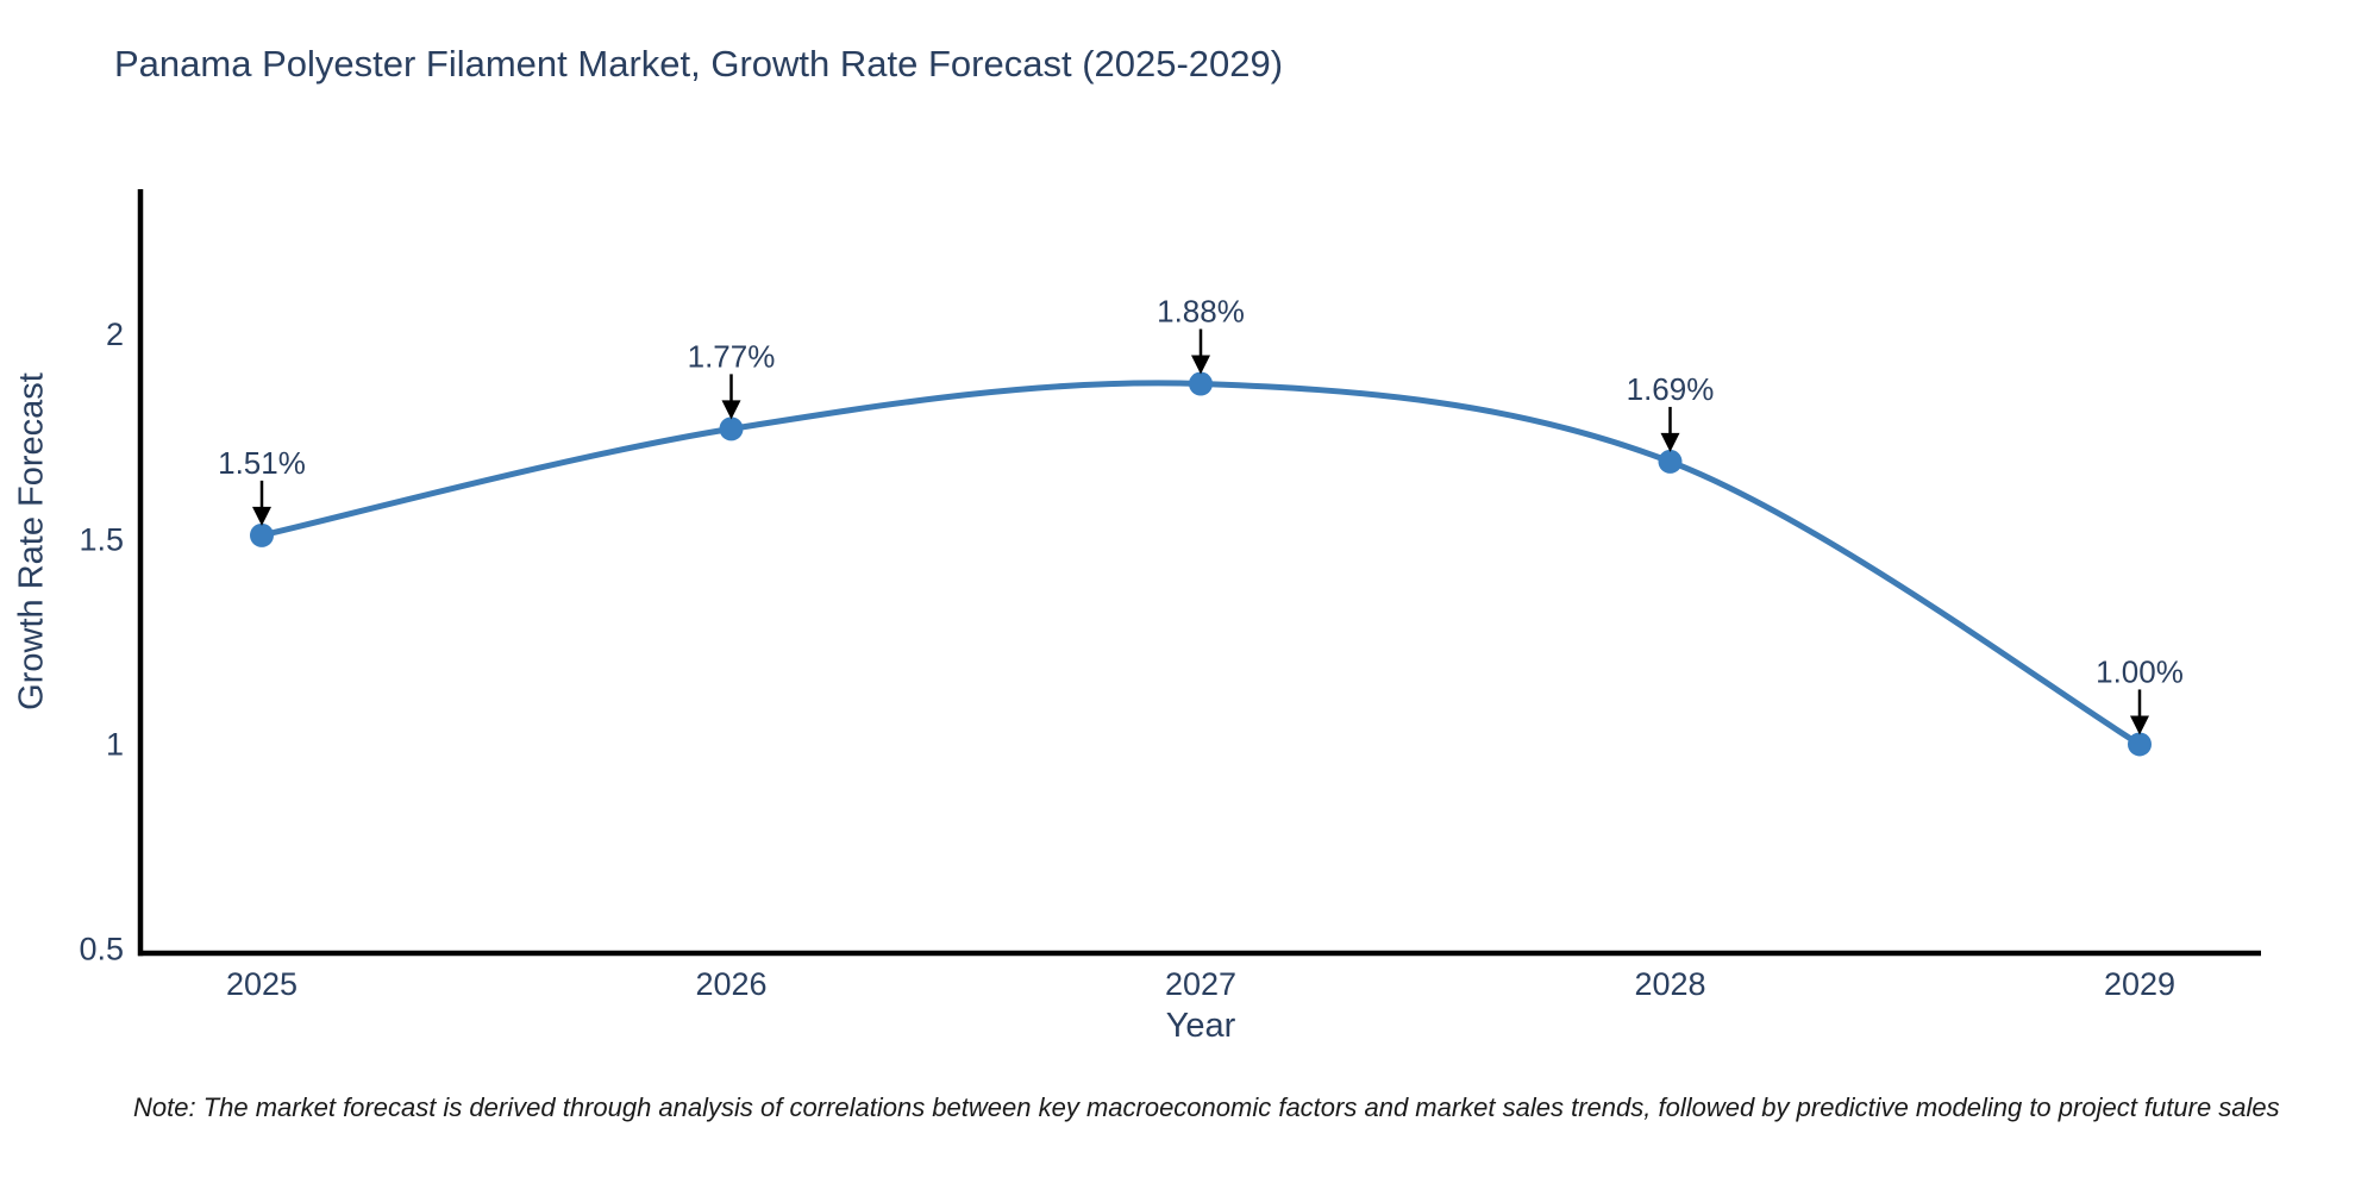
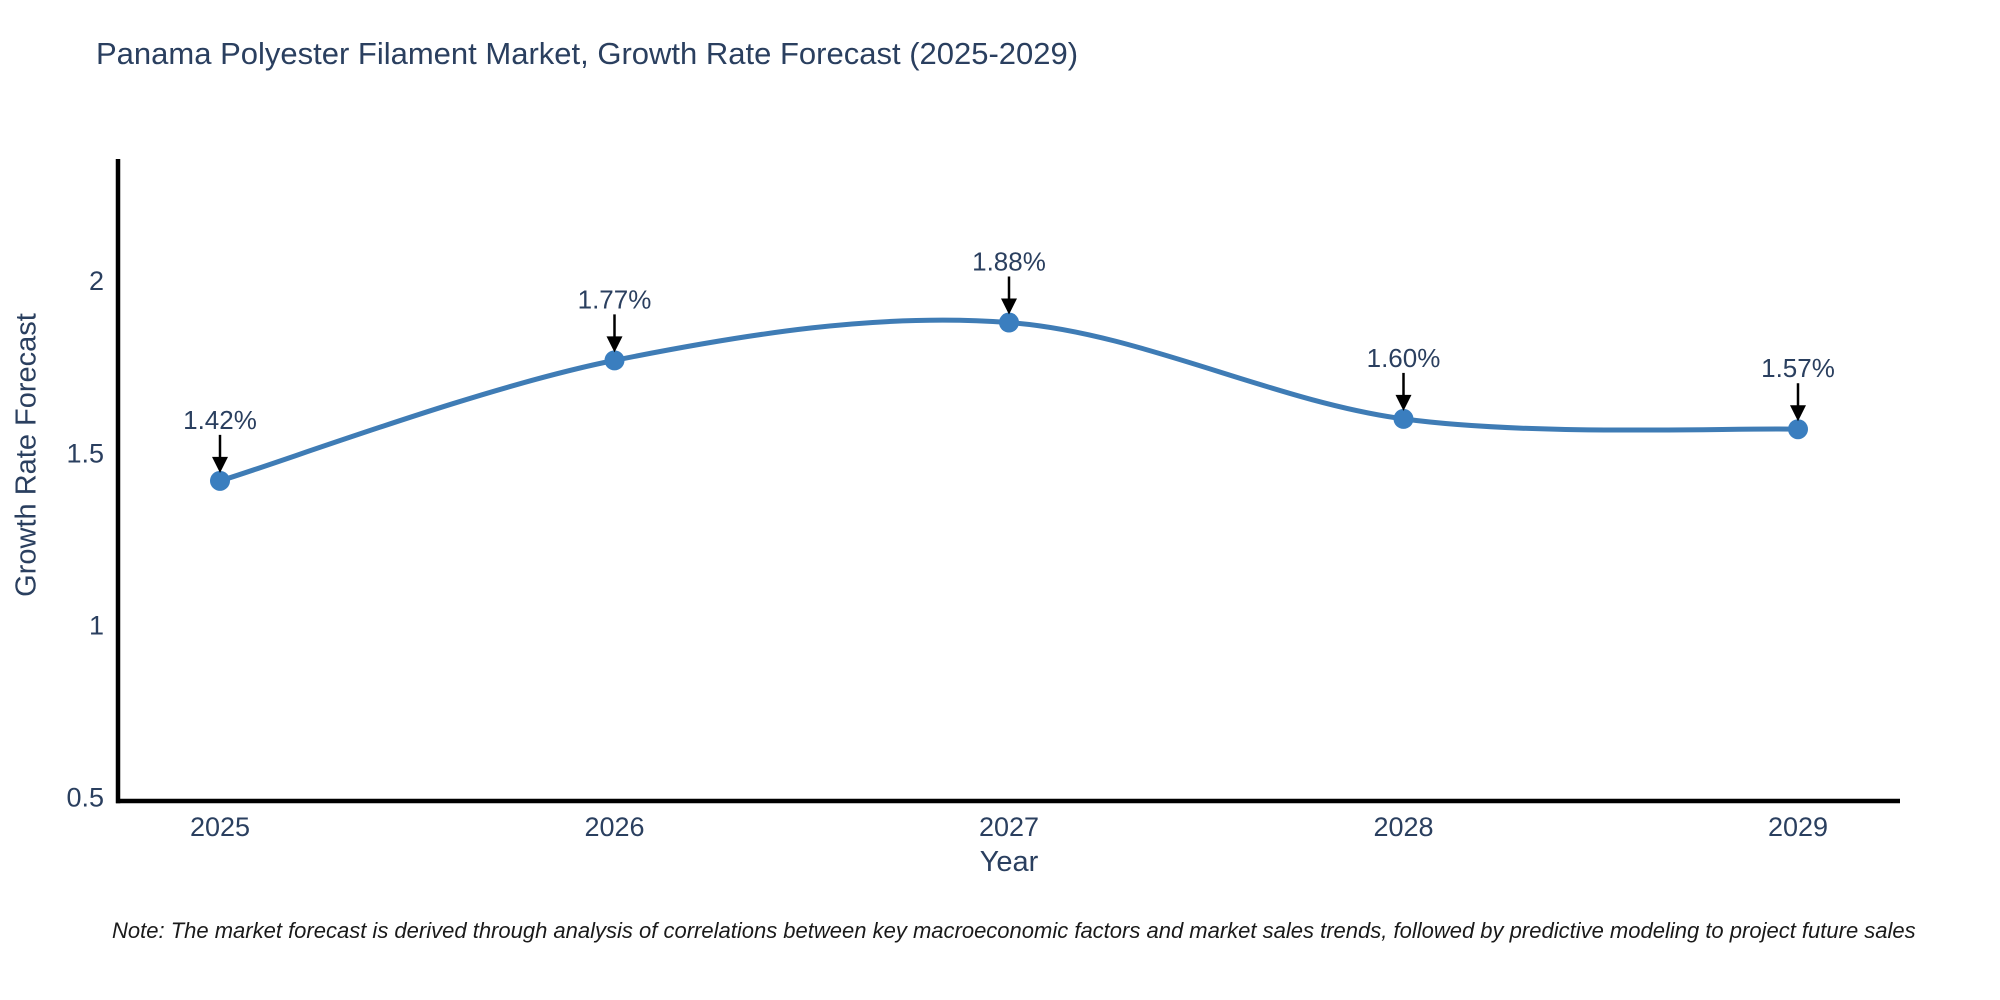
2025: 1.51% -> 1.42%
2028: 1.69% -> 1.60%
2029: 1.00% -> 1.57%
